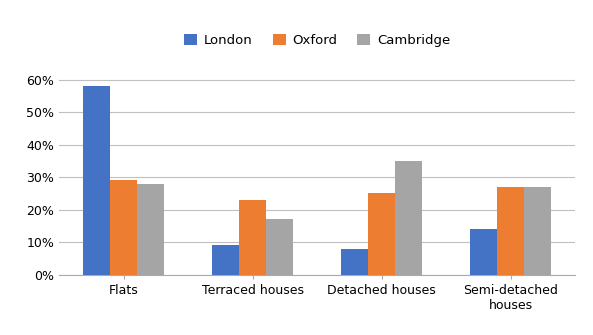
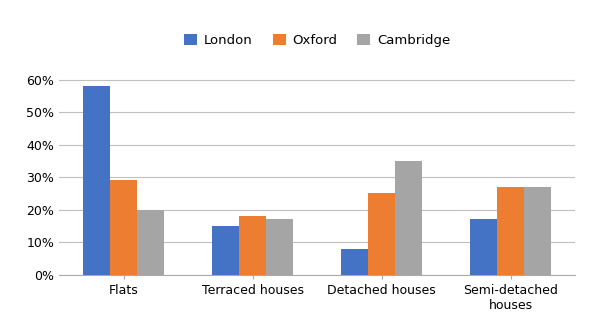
Cambridge/Flats: 28% -> 20%
London/Terraced houses: 9% -> 15%
Oxford/Terraced houses: 23% -> 18%
London/Semi-detached houses: 14% -> 17%
